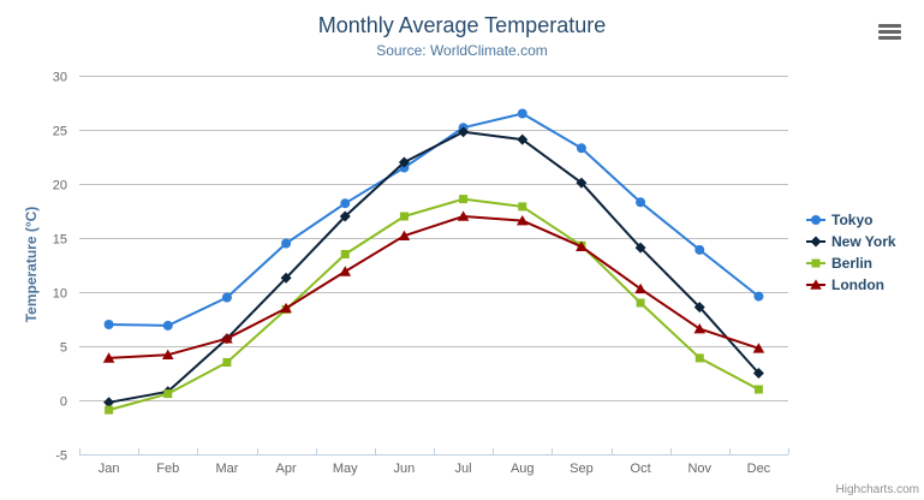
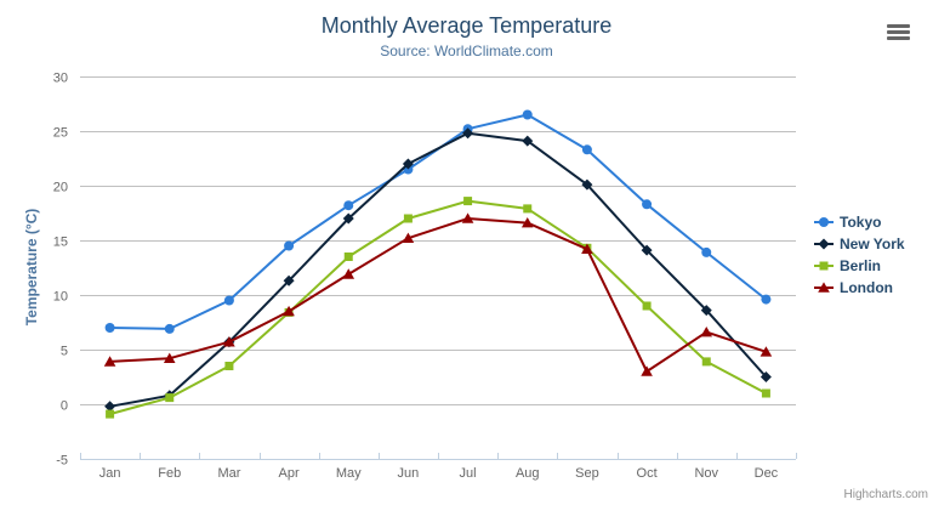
London/Oct: 10 -> 3
